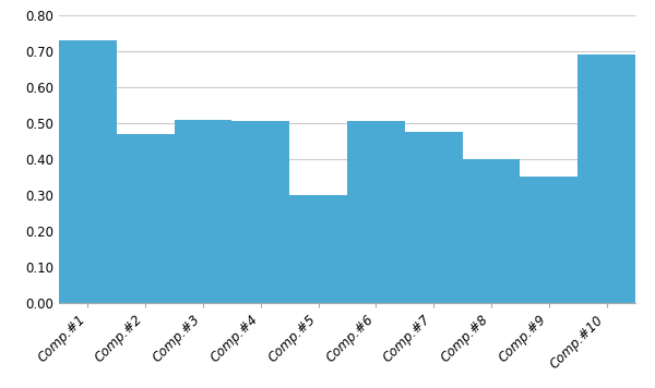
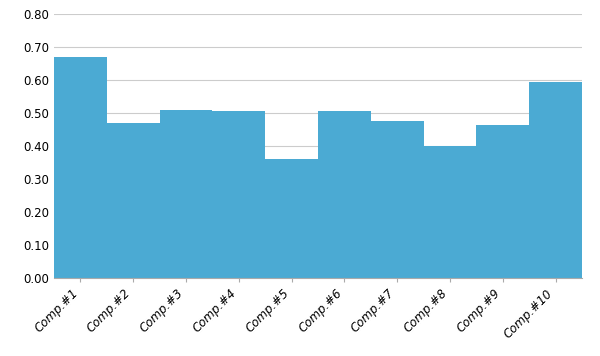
Comp.#1: 0.730 -> 0.670
Comp.#5: 0.300 -> 0.360
Comp.#9: 0.350 -> 0.465
Comp.#10: 0.690 -> 0.595
